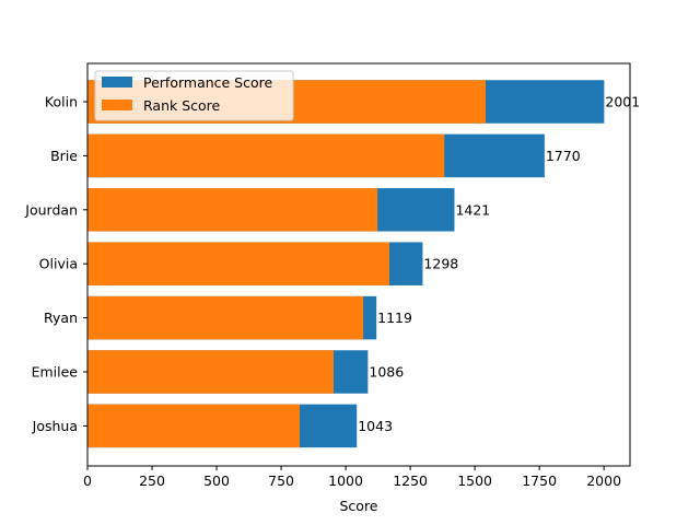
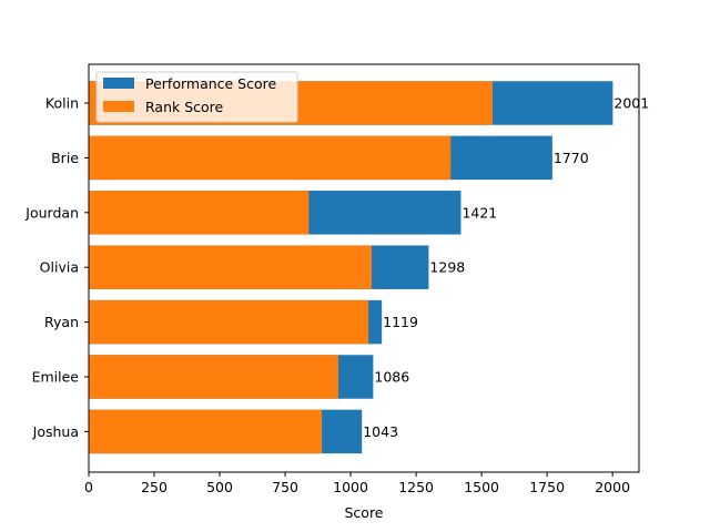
Rank Score/Jourdan: 1120 -> 840
Rank Score/Olivia: 1170 -> 1080
Rank Score/Joshua: 820 -> 890
